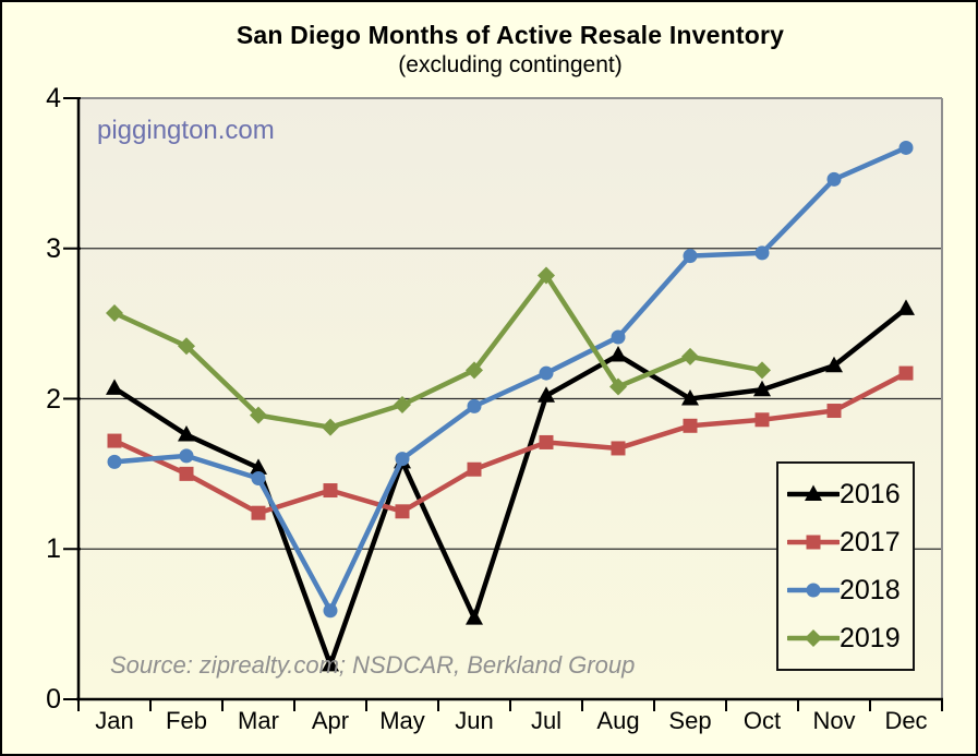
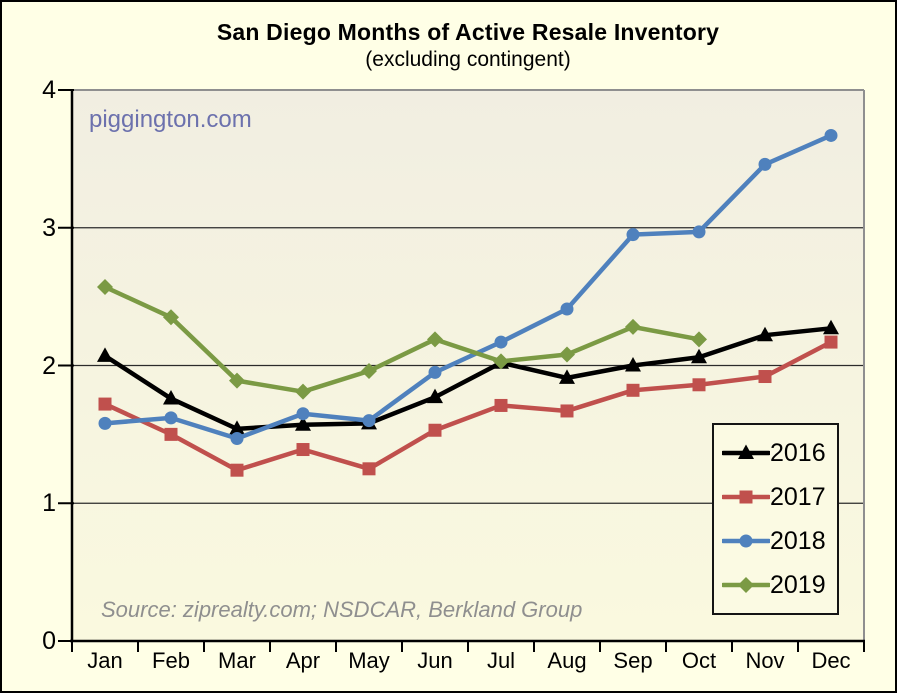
2016/Apr: 0.23 -> 1.57
2018/Apr: 0.59 -> 1.65
2016/Jun: 0.54 -> 1.77
2019/Jul: 2.82 -> 2.03
2016/Aug: 2.29 -> 1.91
2016/Dec: 2.60 -> 2.27
